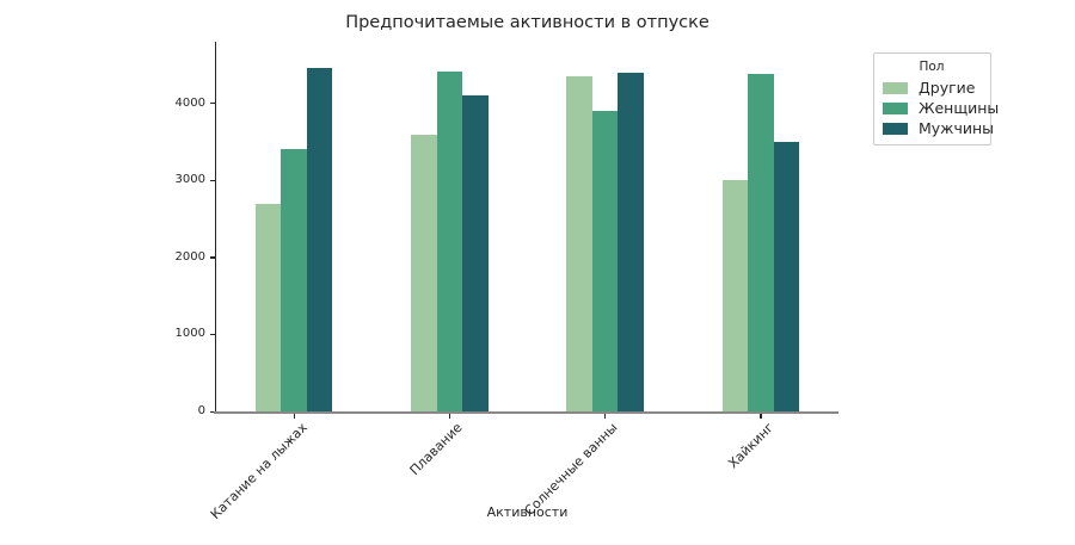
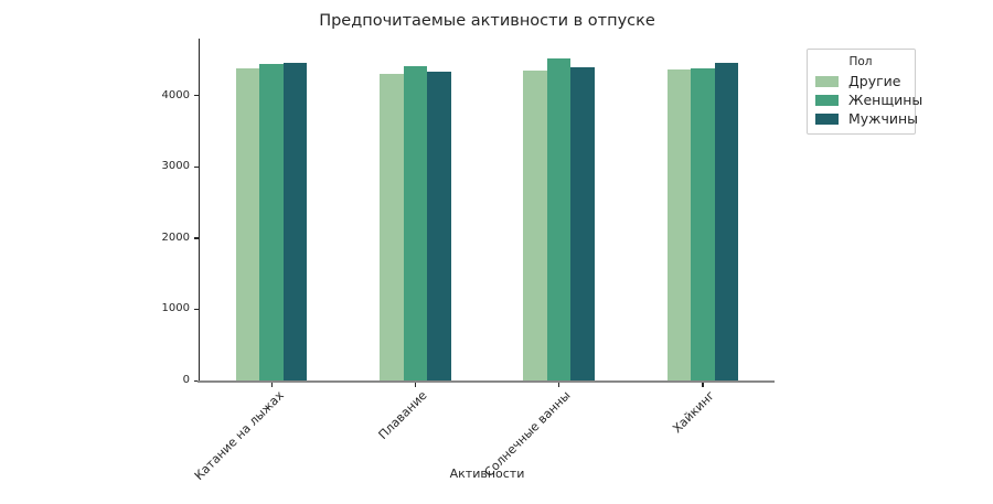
Другие/Катание на лыжах: 2700 -> 4400
Женщины/Катание на лыжах: 3400 -> 4400
Другие/Плавание: 3600 -> 4300
Мужчины/Плавание: 4100 -> 4300
Женщины/Солнечные ванны: 3900 -> 4500
Другие/Хайкинг: 3000 -> 4400
Мужчины/Хайкинг: 3500 -> 4500
